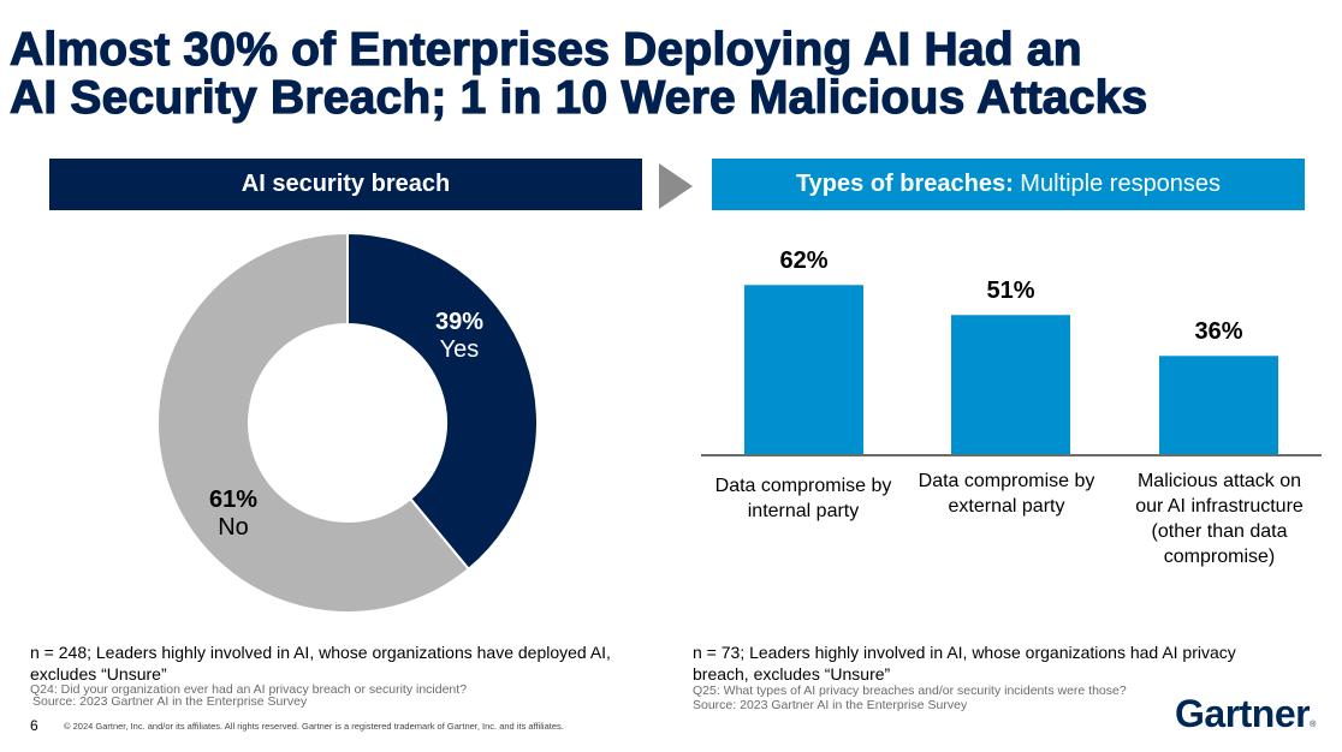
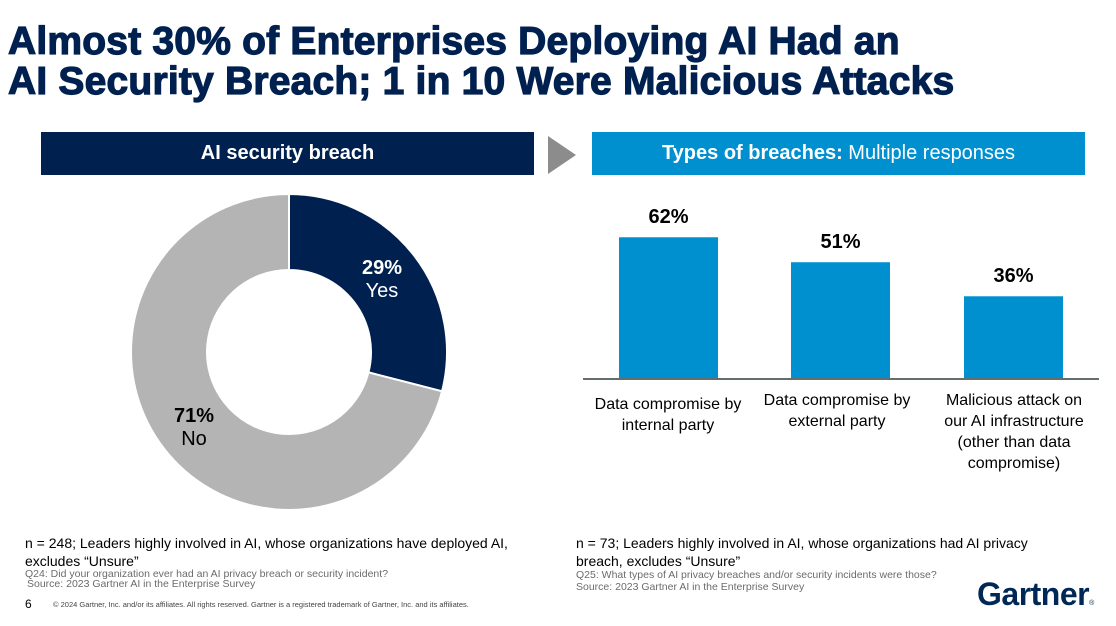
AI security breach/Yes: 39% -> 29%
AI security breach/No: 61% -> 71%
